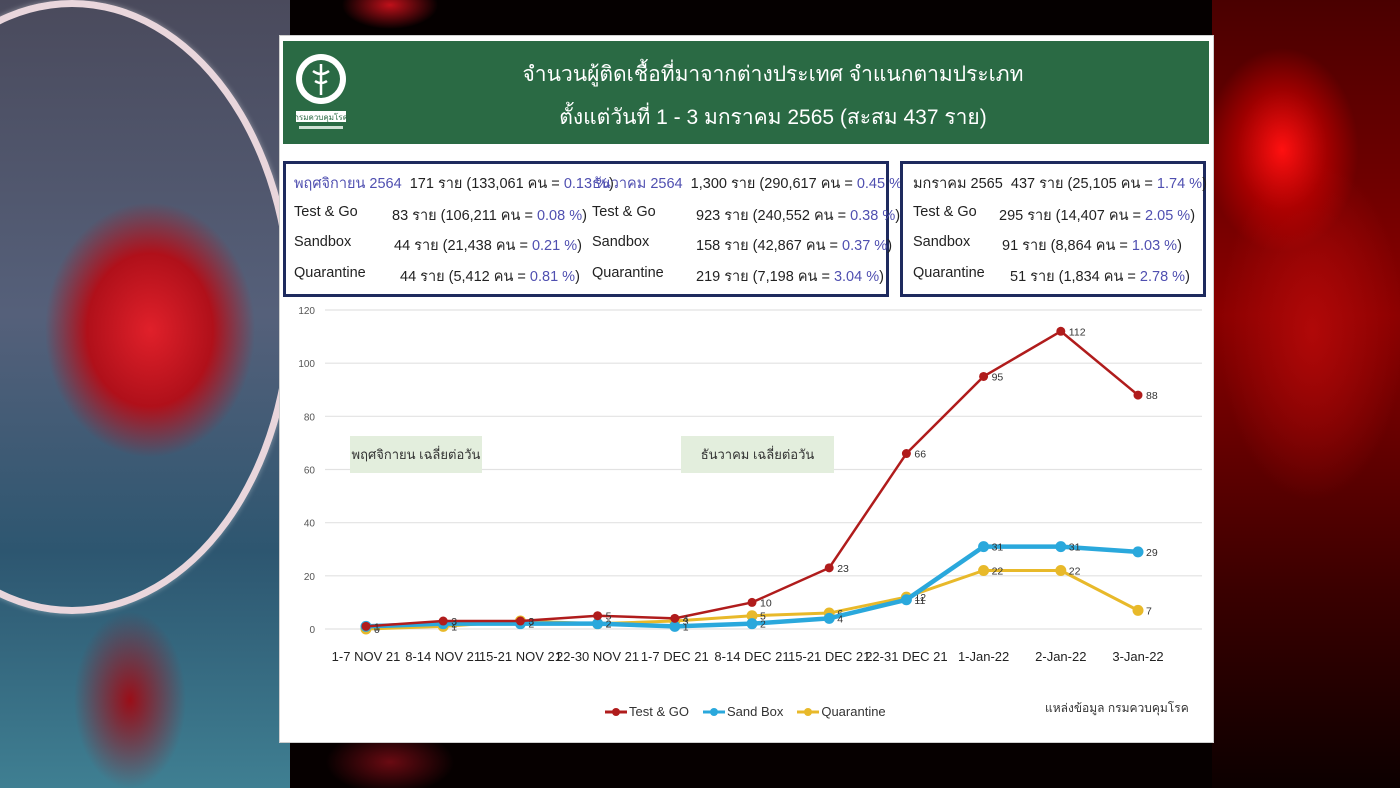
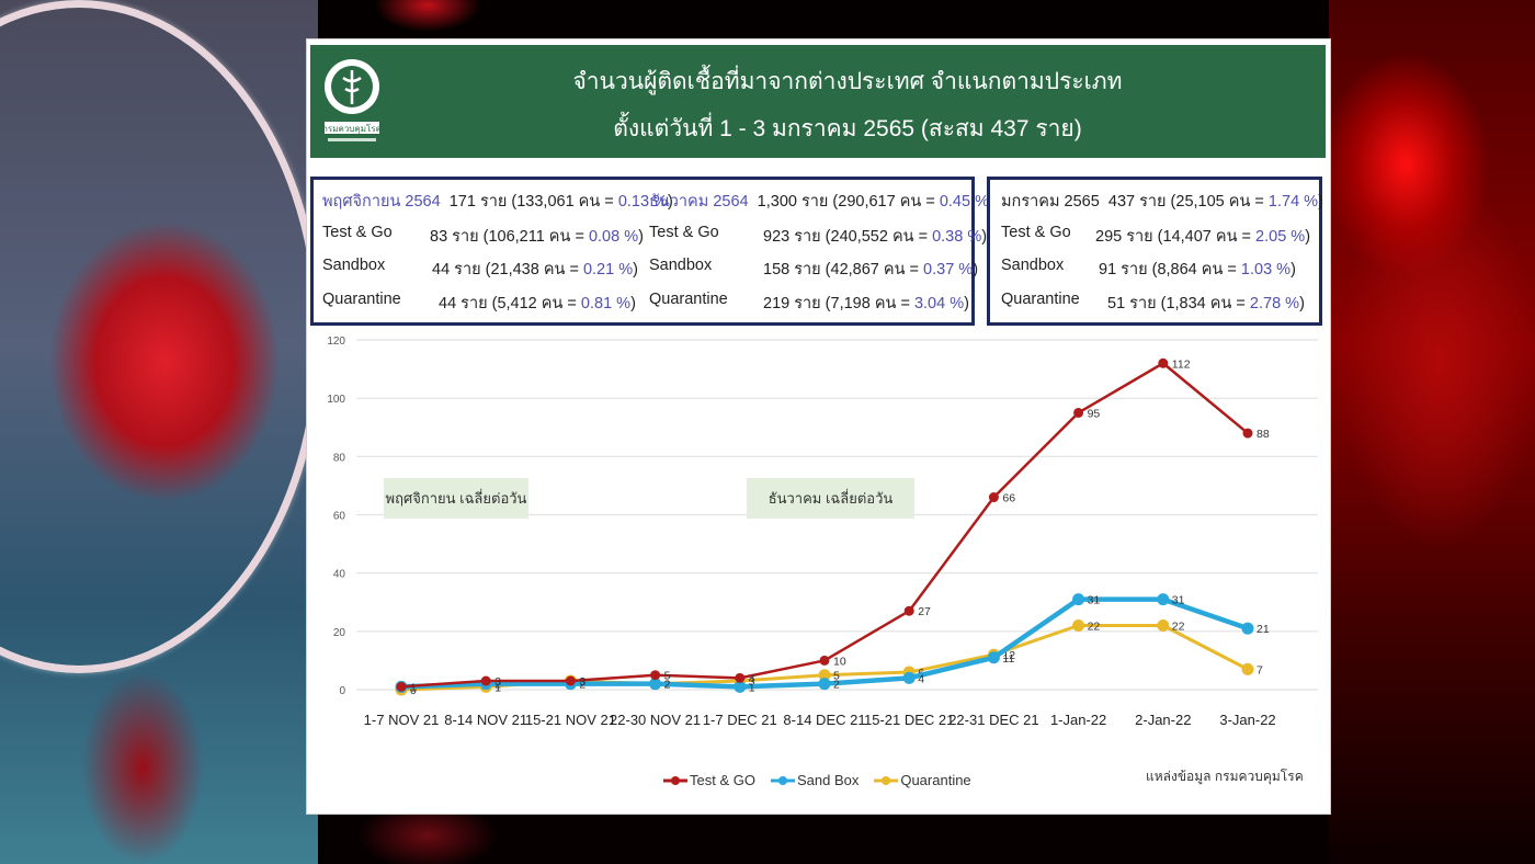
Test & GO/15-21 DEC 21: 23 -> 27
Sand Box/3-Jan-22: 29 -> 21
